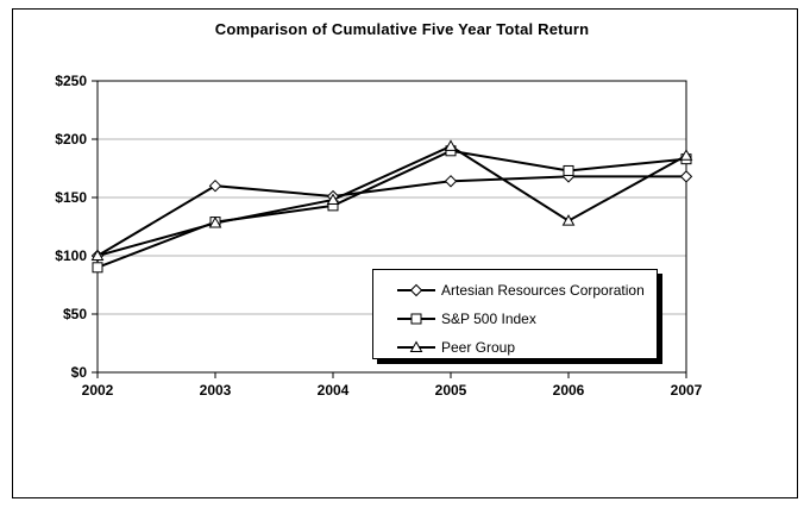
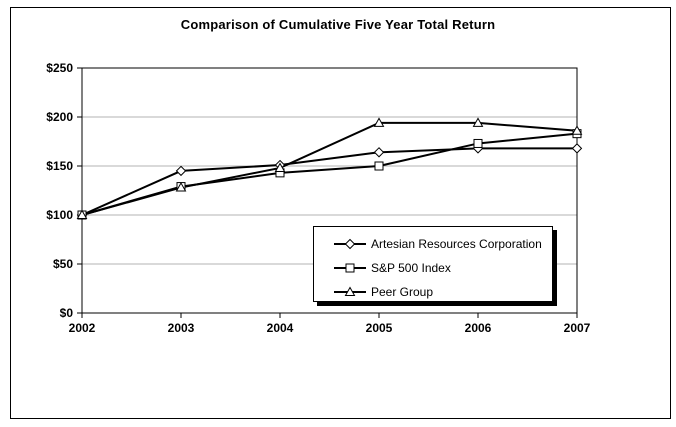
S&P 500 Index/2002: $90 -> $100
Artesian Resources Corporation/2003: $160 -> $140
S&P 500 Index/2005: $190 -> $150
Peer Group/2006: $130 -> $190
